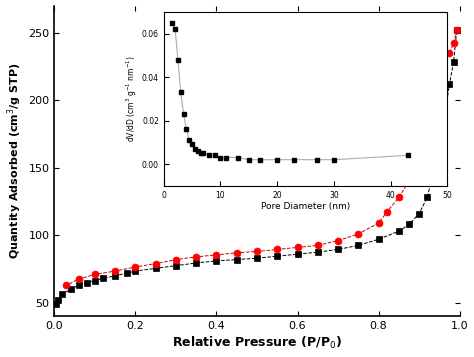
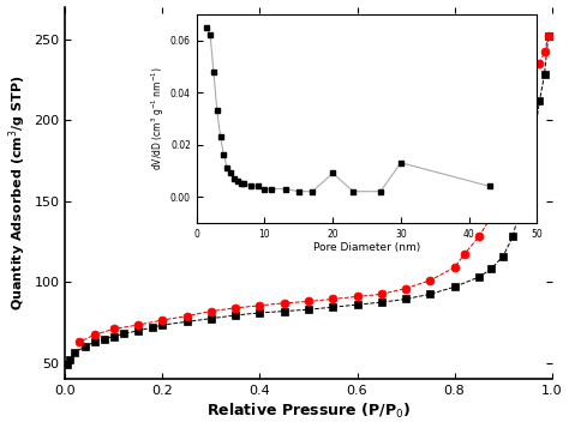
20: 0.002 -> 0.009
30: 0.002 -> 0.013
